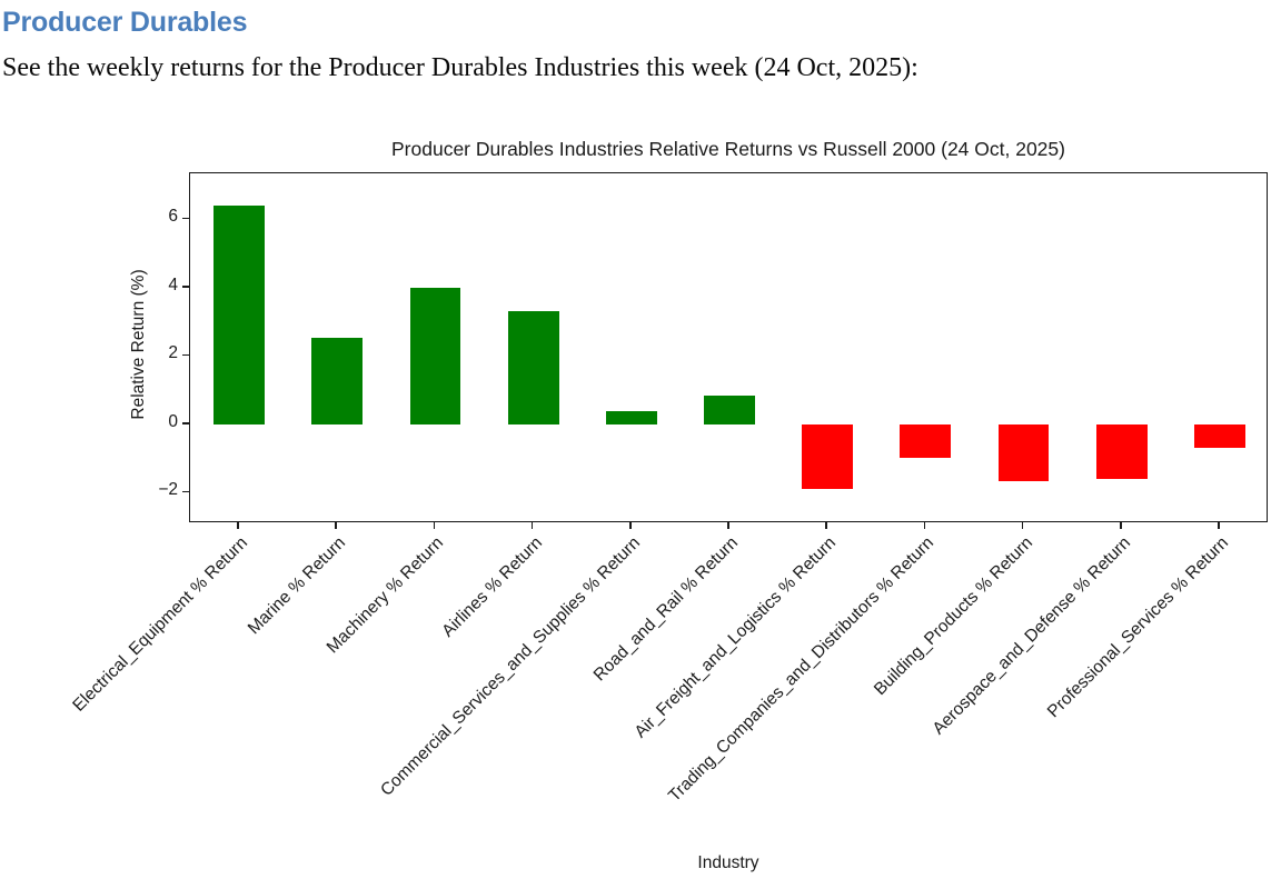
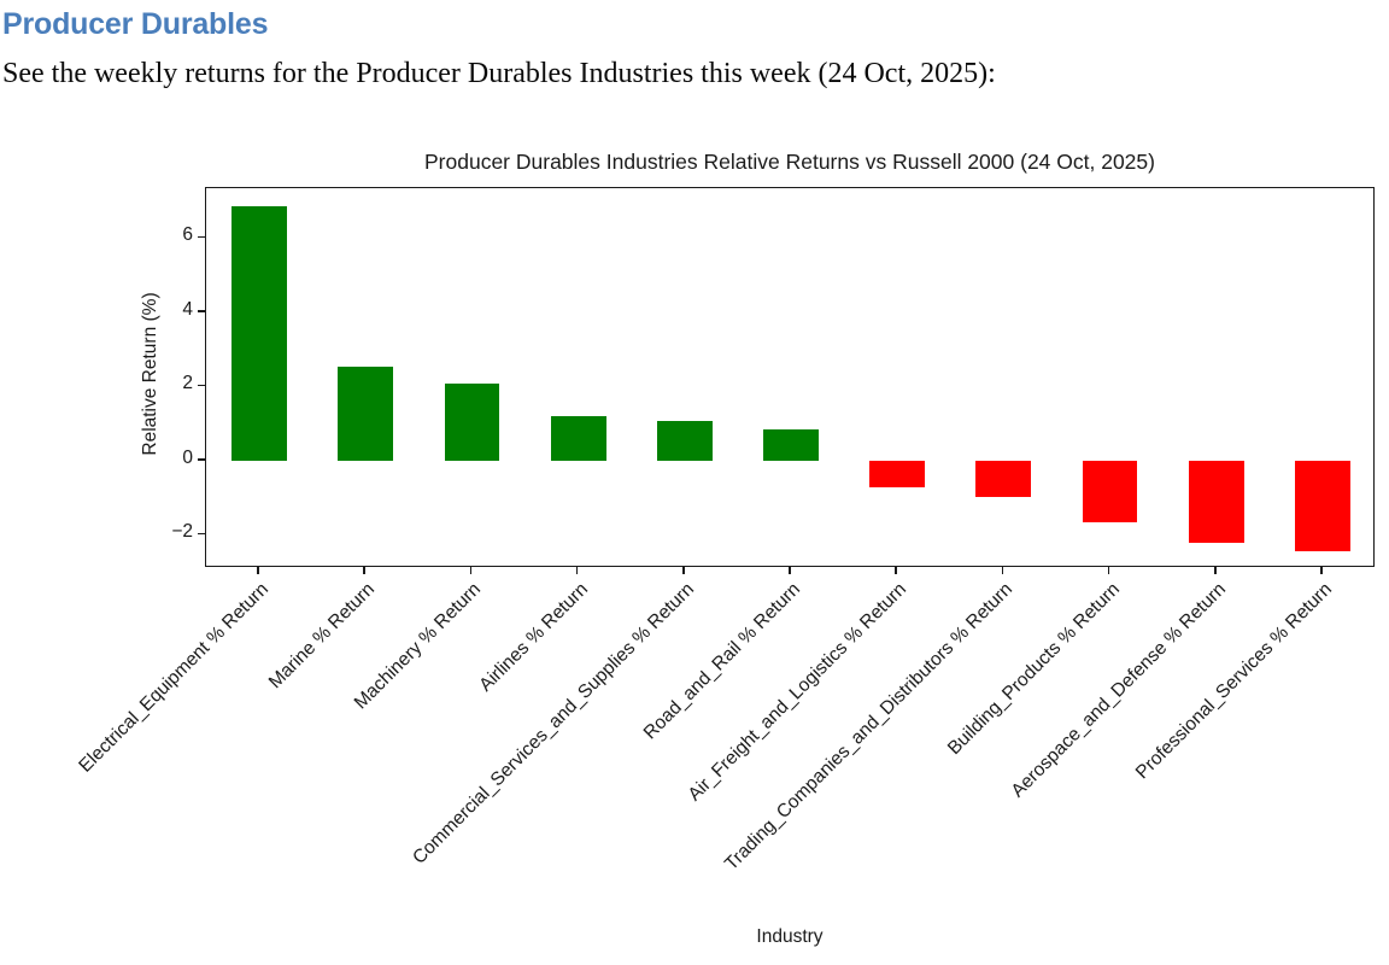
Electrical_Equipment % Return: 6.4 -> 6.9
Machinery % Return: 4.0 -> 2.1
Airlines % Return: 3.3 -> 1.2
Commercial_Services_and_Supplies % Return: 0.4 -> 1.1
Air_Freight_and_Logistics % Return: -1.9 -> -0.7
Aerospace_and_Defense % Return: -1.6 -> -2.2
Professional_Services % Return: -0.7 -> -2.4
